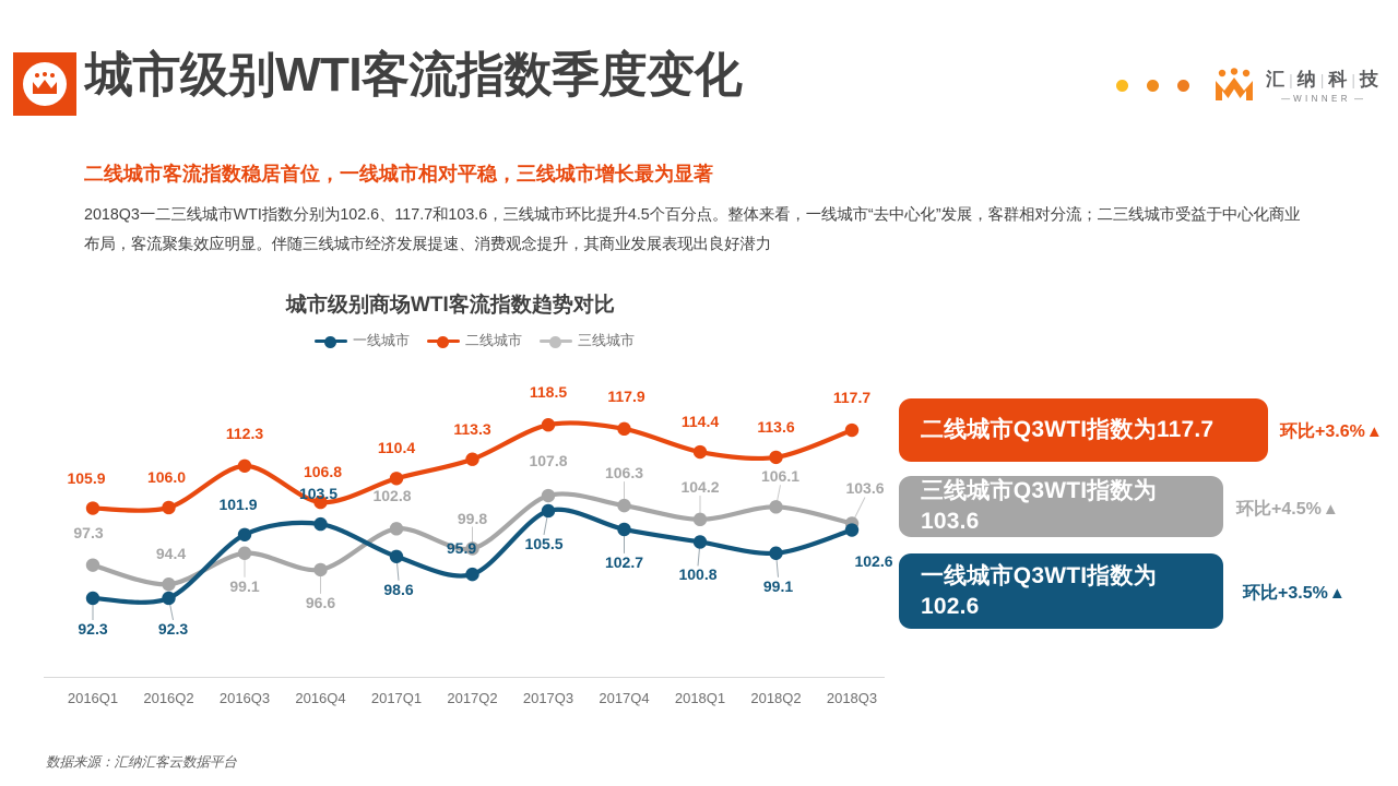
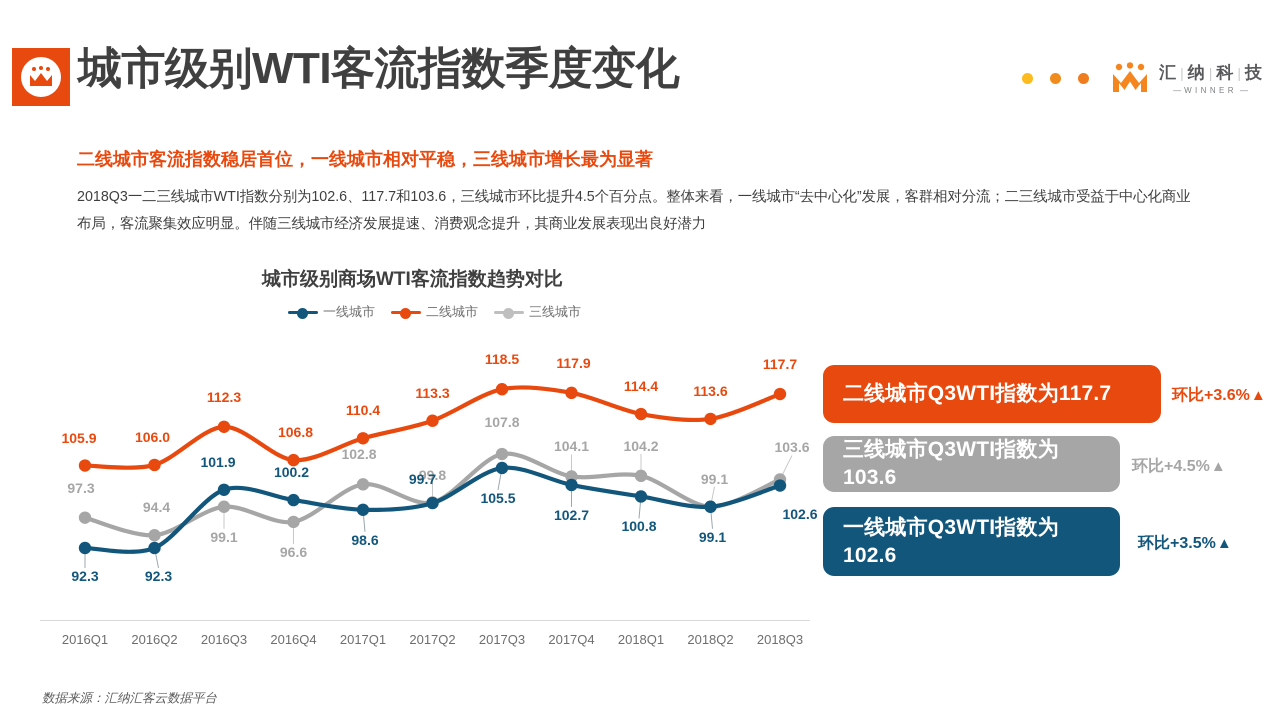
一线城市/2016Q4: 103.5 -> 100.2
一线城市/2017Q2: 95.9 -> 99.7
三线城市/2017Q4: 106.3 -> 104.1
三线城市/2018Q2: 106.1 -> 99.1
